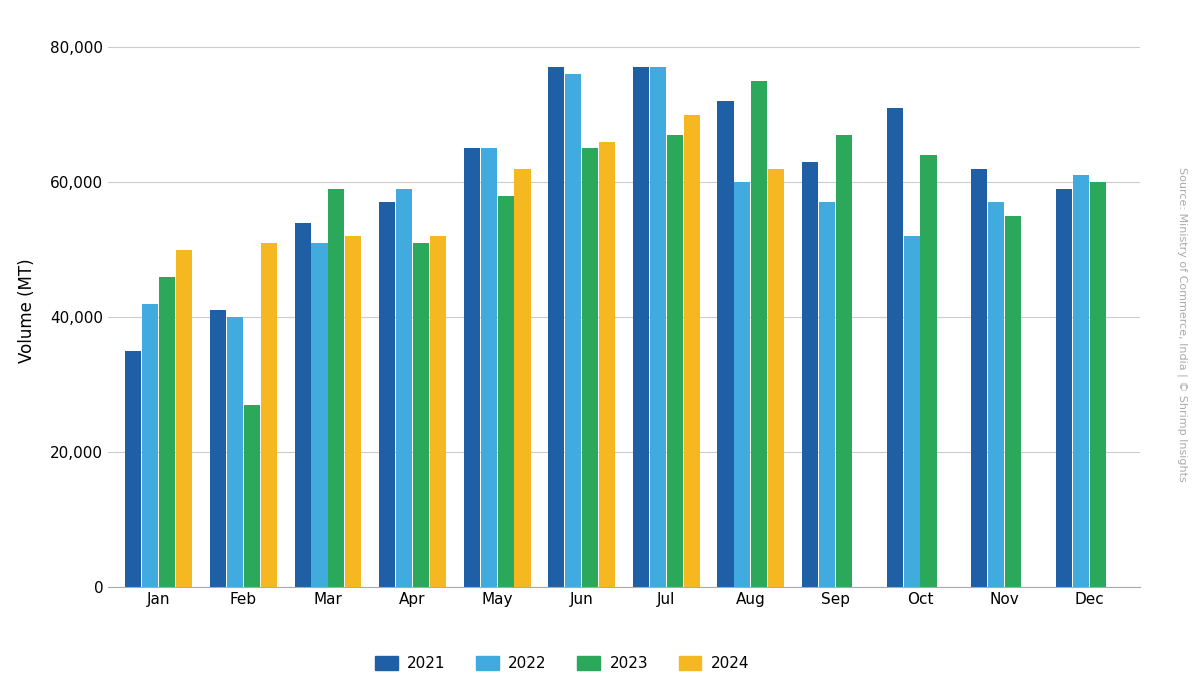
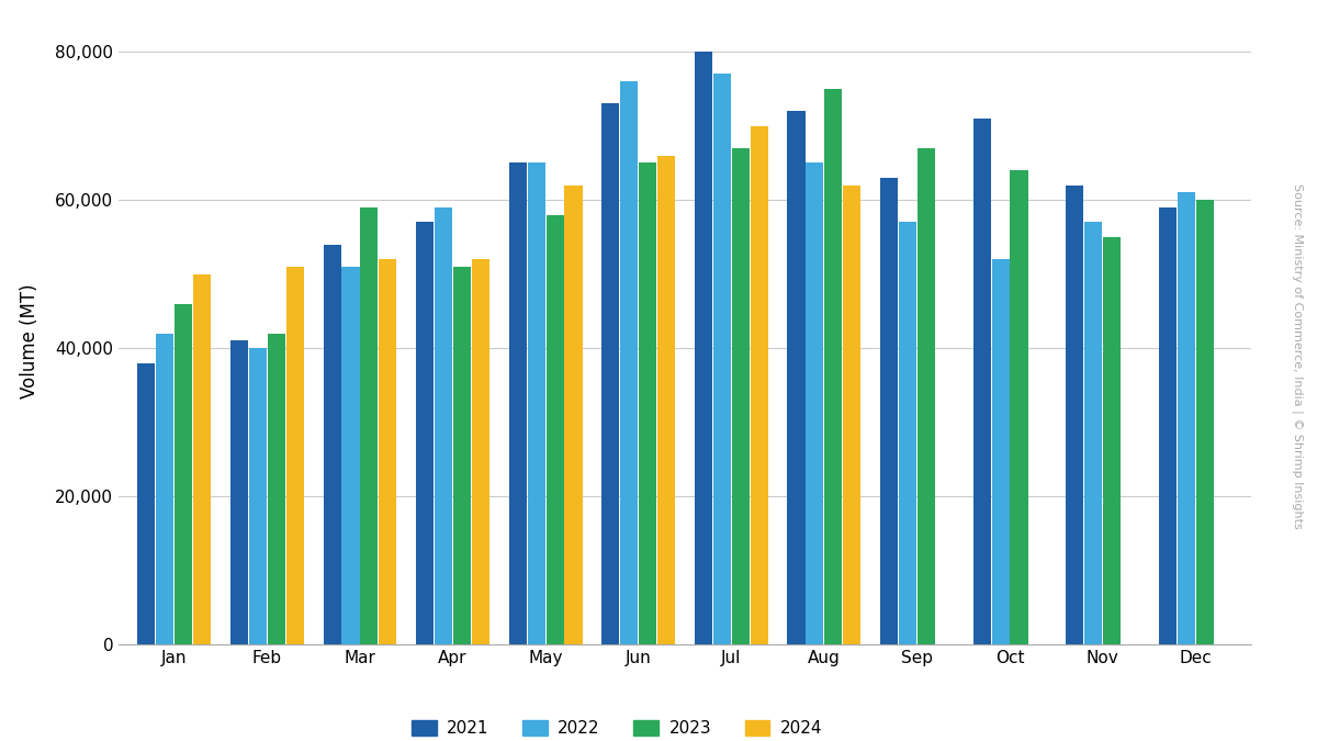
2021/Jan: 35,000 -> 38,000
2023/Feb: 27,000 -> 42,000
2021/Jun: 77,000 -> 73,000
2021/Jul: 77,000 -> 80,000
2022/Aug: 60,000 -> 65,000
